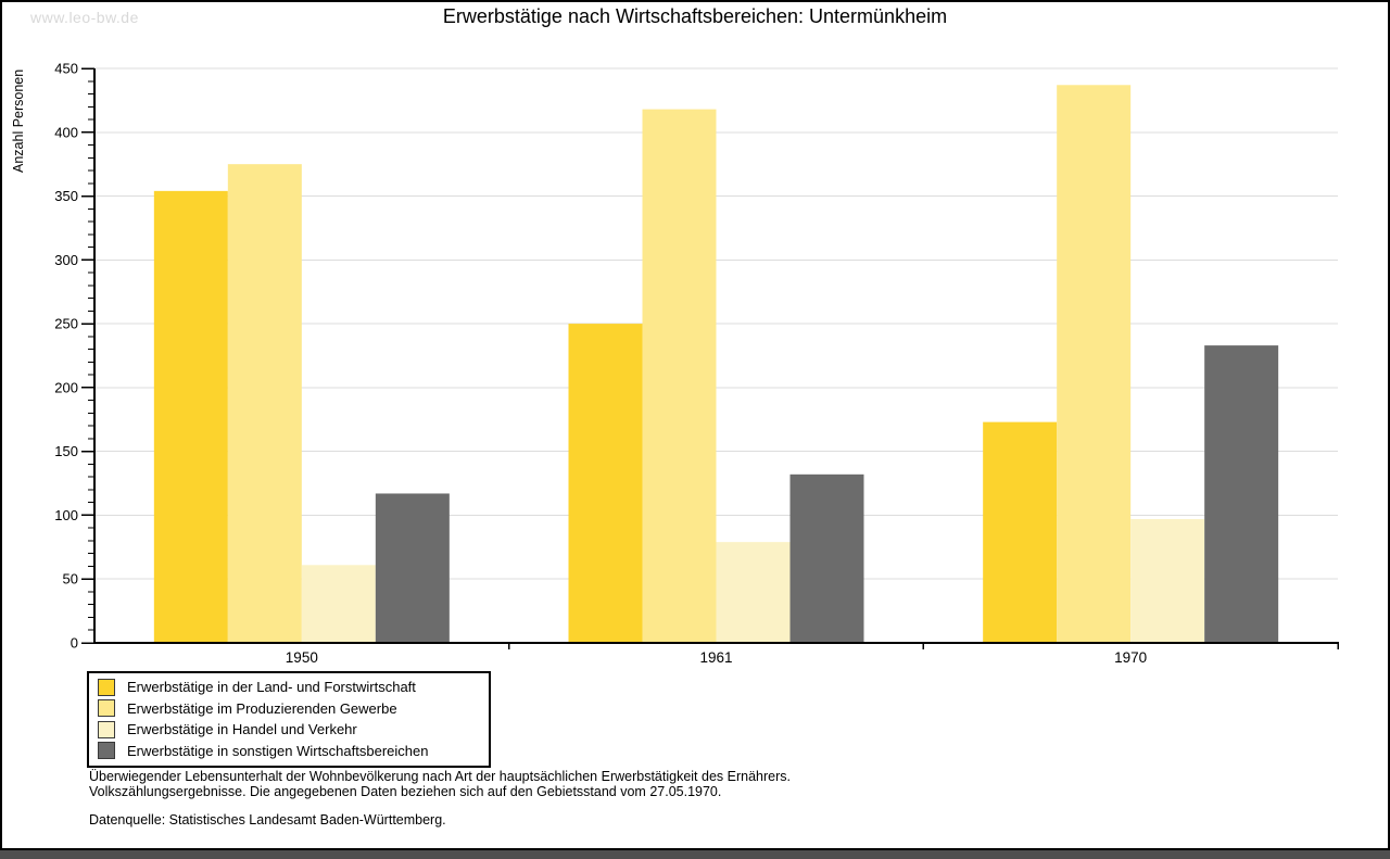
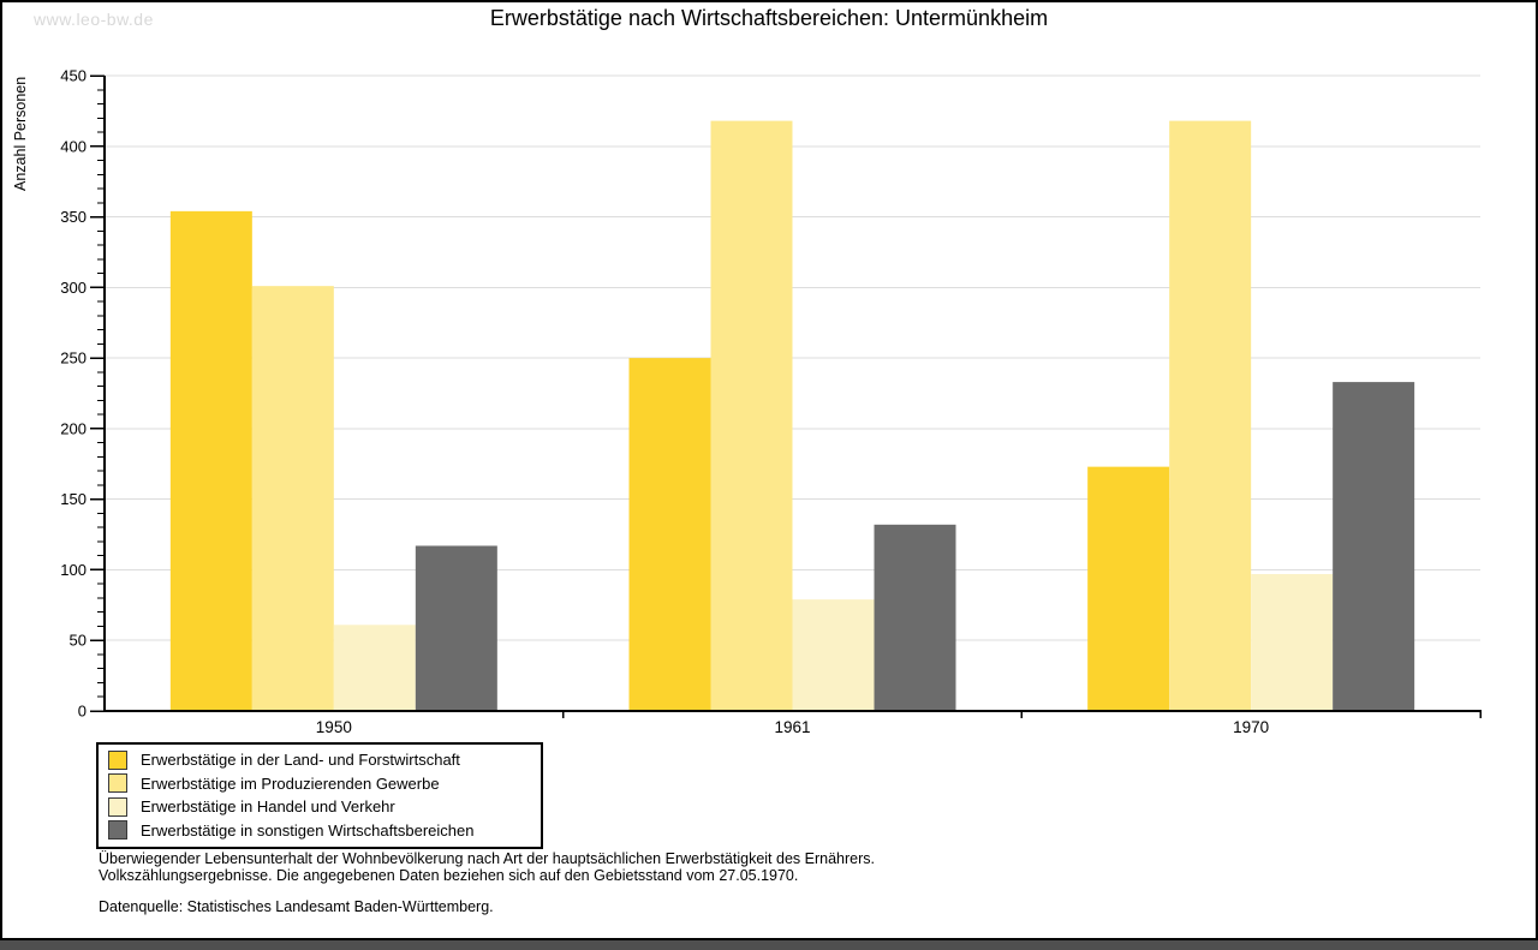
Erwerbstätige im Produzierenden Gewerbe/1950: 375 -> 301
Erwerbstätige im Produzierenden Gewerbe/1970: 437 -> 418
